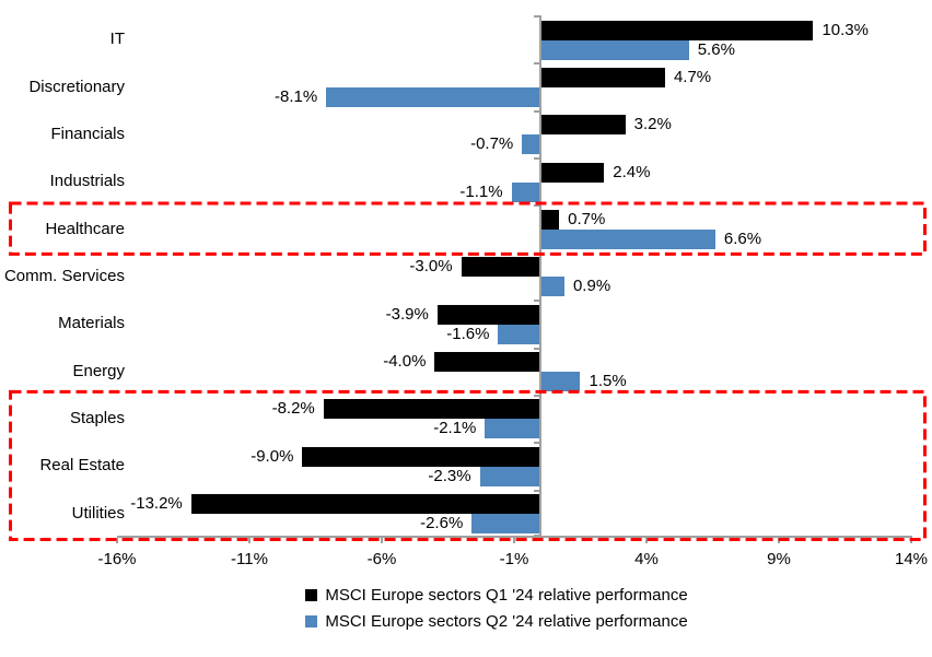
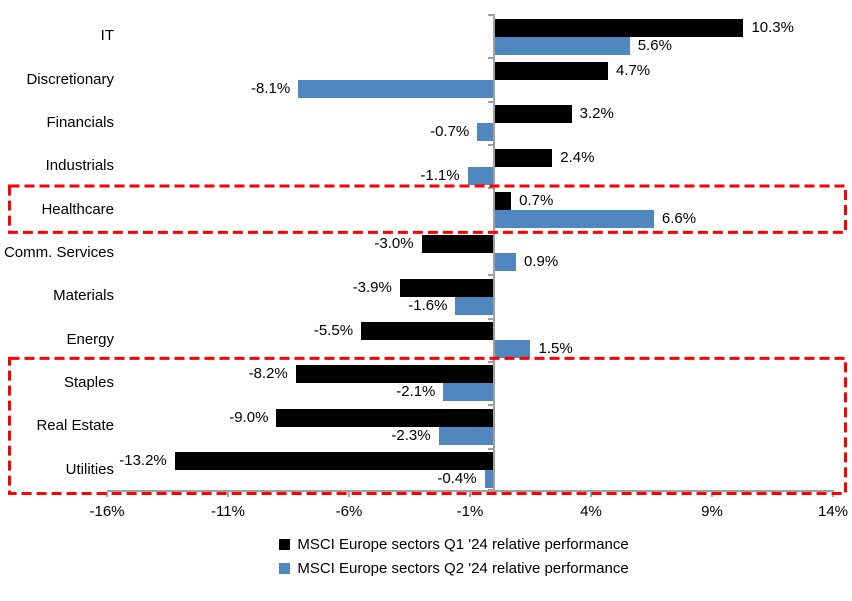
MSCI Europe sectors Q1 '24 relative performance/Energy: -4.0% -> -5.5%
MSCI Europe sectors Q2 '24 relative performance/Utilities: -2.6% -> -0.4%
